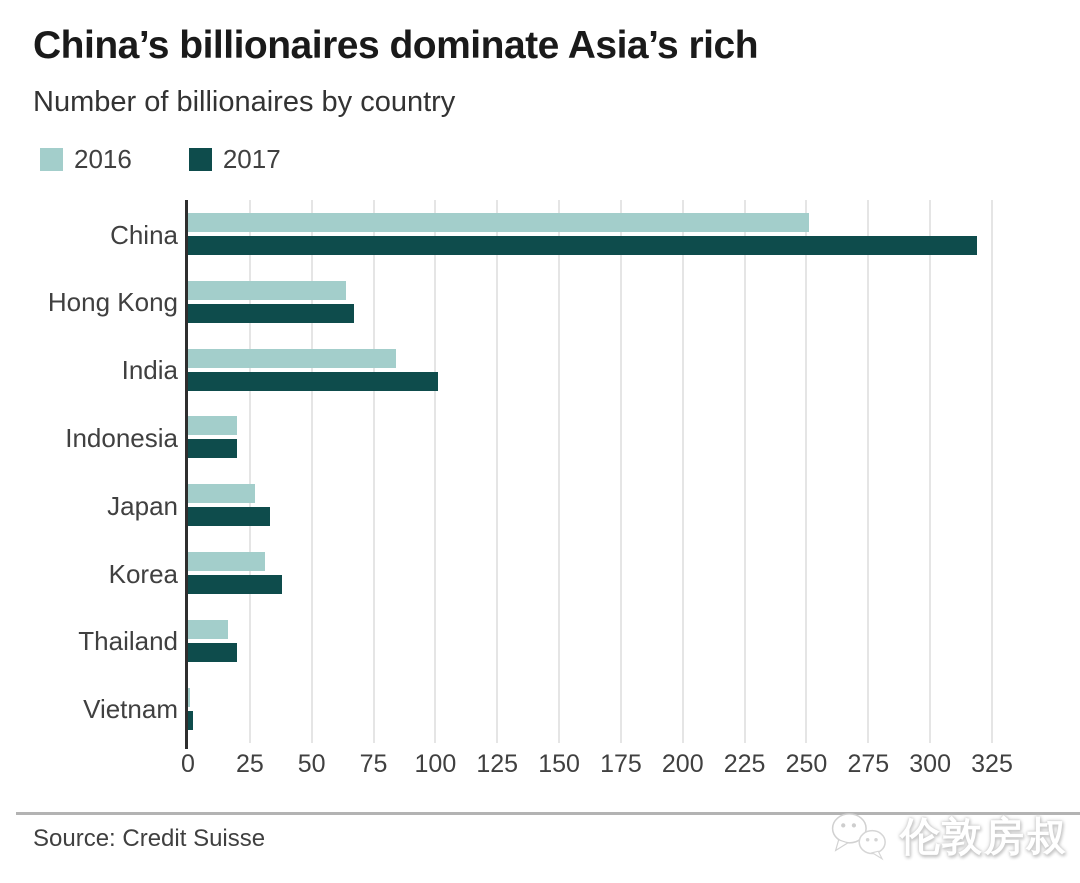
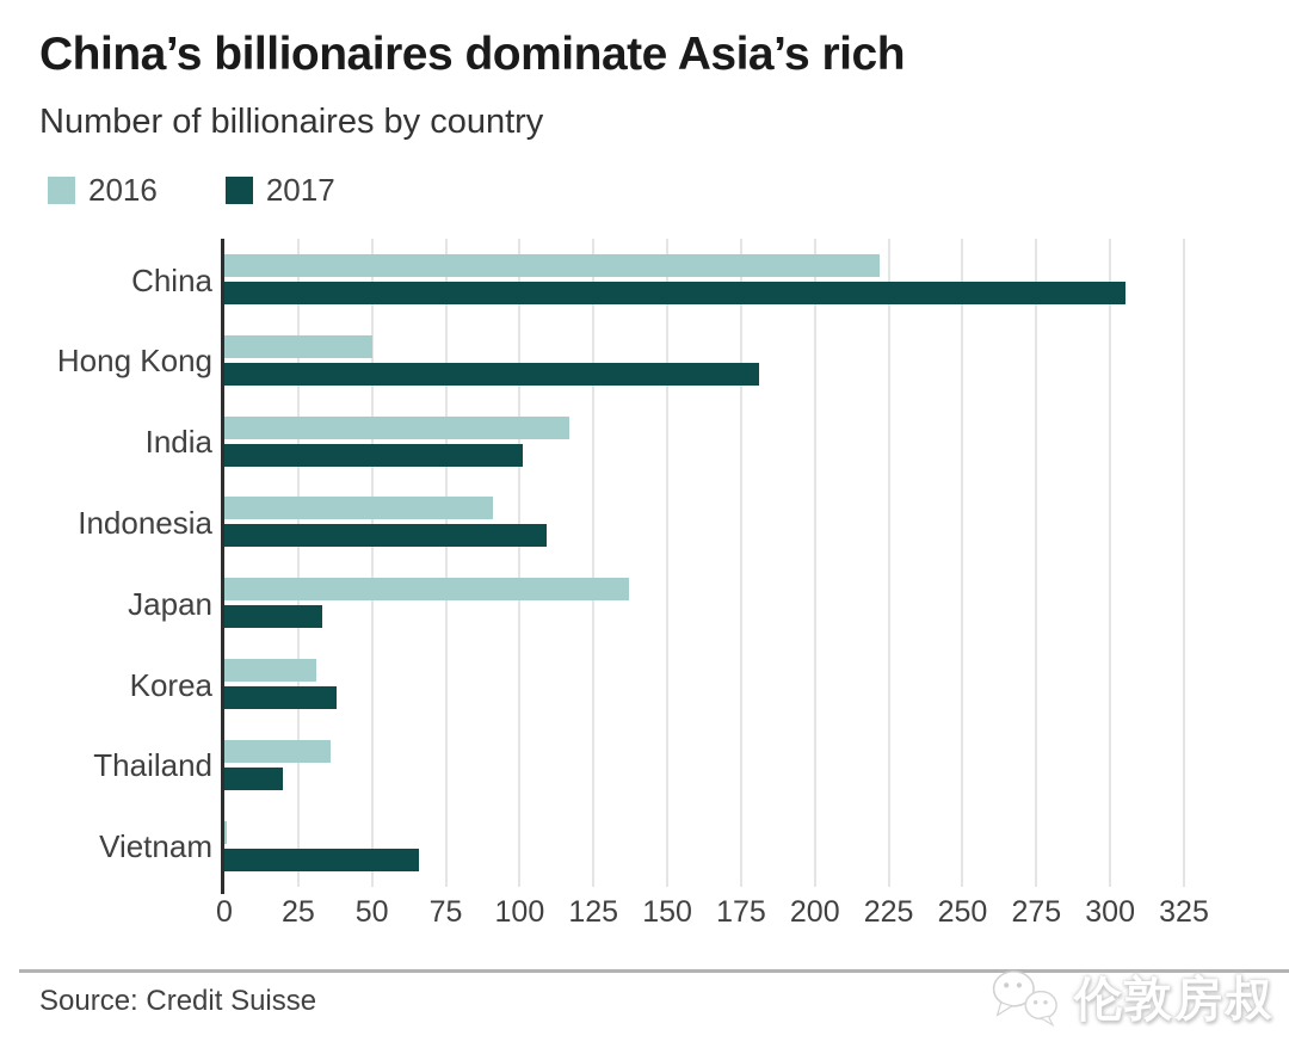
2016/China: 251 -> 222
2017/China: 319 -> 305
2016/Hong Kong: 64 -> 50
2017/Hong Kong: 67 -> 181
2016/India: 84 -> 117
2016/Indonesia: 20 -> 91
2017/Indonesia: 20 -> 109
2016/Japan: 27 -> 137
2016/Thailand: 16 -> 36
2017/Vietnam: 2 -> 66
